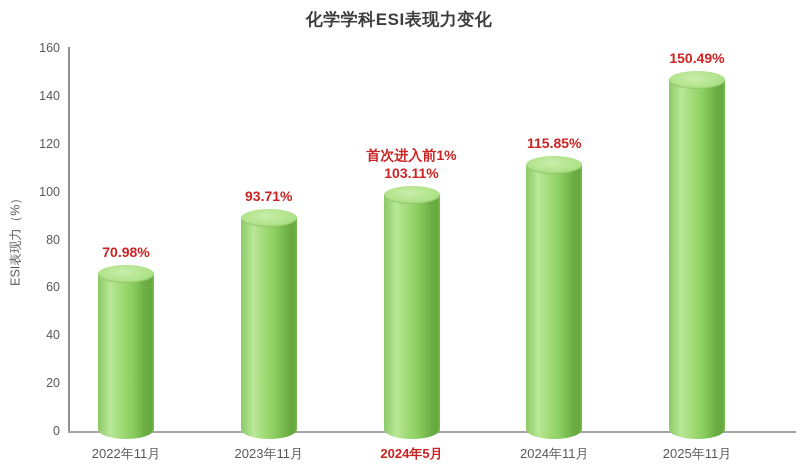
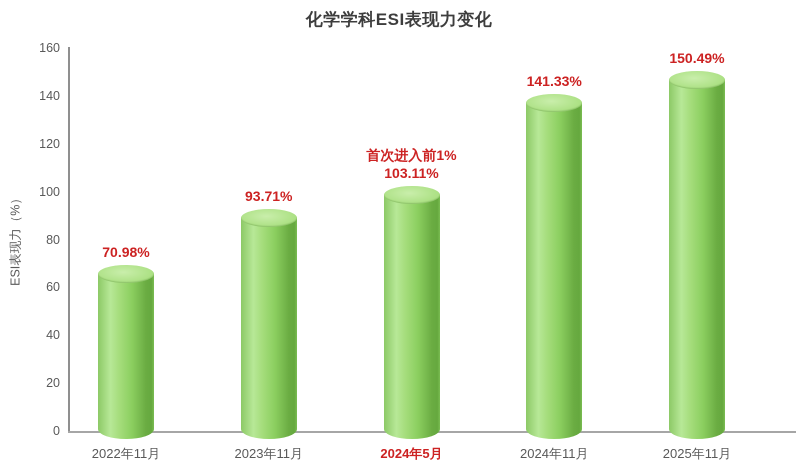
2024年11月: 115.85% -> 141.33%
